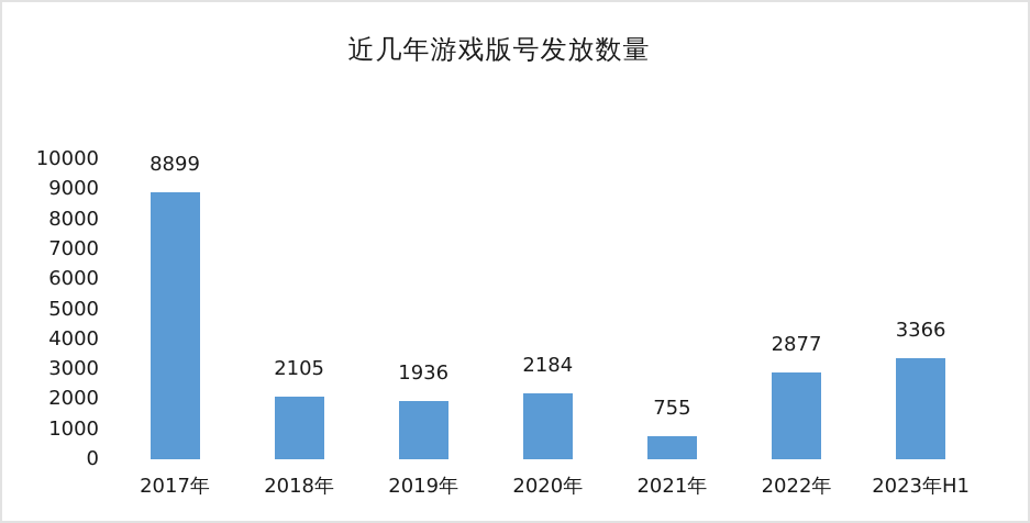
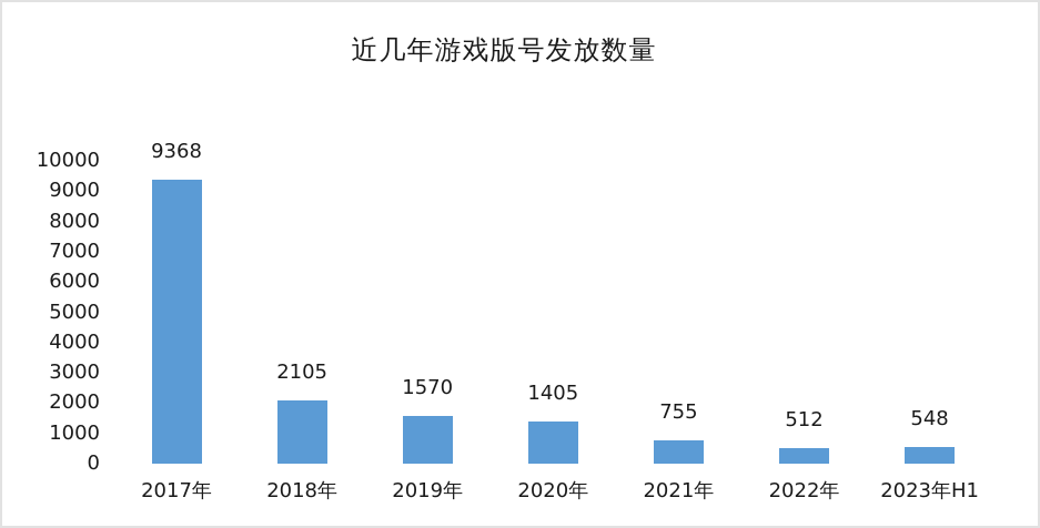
2017年: 8899 -> 9368
2019年: 1936 -> 1570
2020年: 2184 -> 1405
2022年: 2877 -> 512
2023年H1: 3366 -> 548
